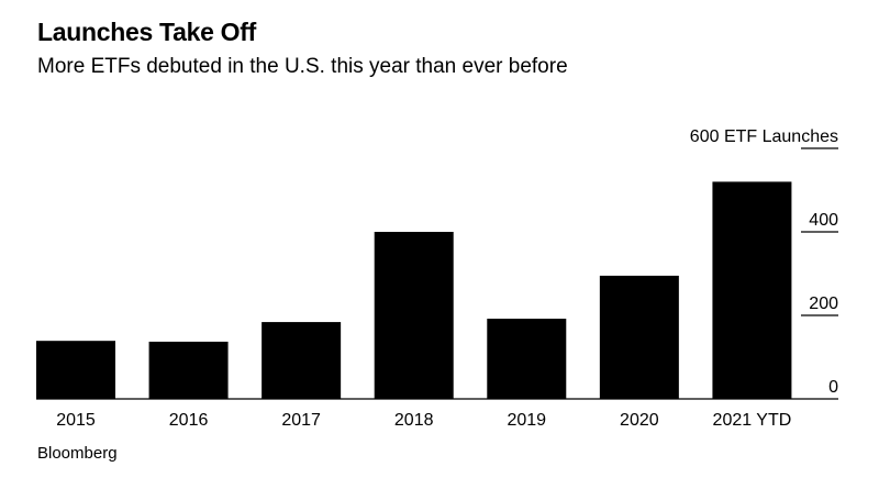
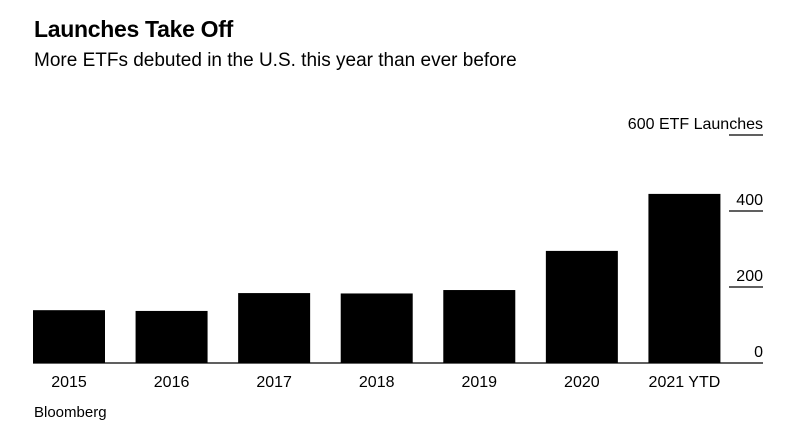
2018: 400 -> 180
2021 YTD: 520 -> 440
